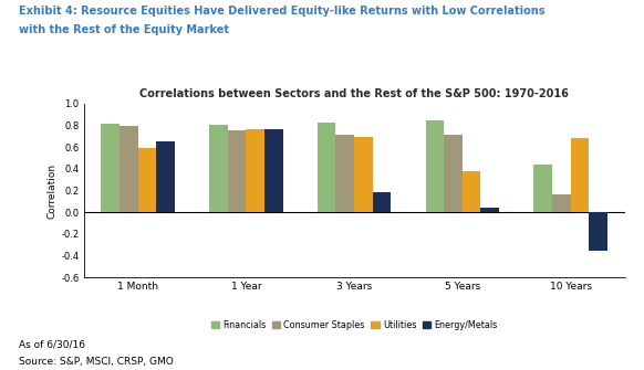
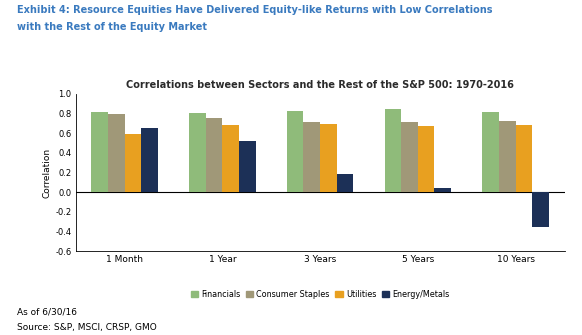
Utilities/1 Year: 0.76 -> 0.68
Energy/Metals/1 Year: 0.76 -> 0.52
Utilities/5 Years: 0.38 -> 0.67
Financials/10 Years: 0.44 -> 0.82
Consumer Staples/10 Years: 0.16 -> 0.72
